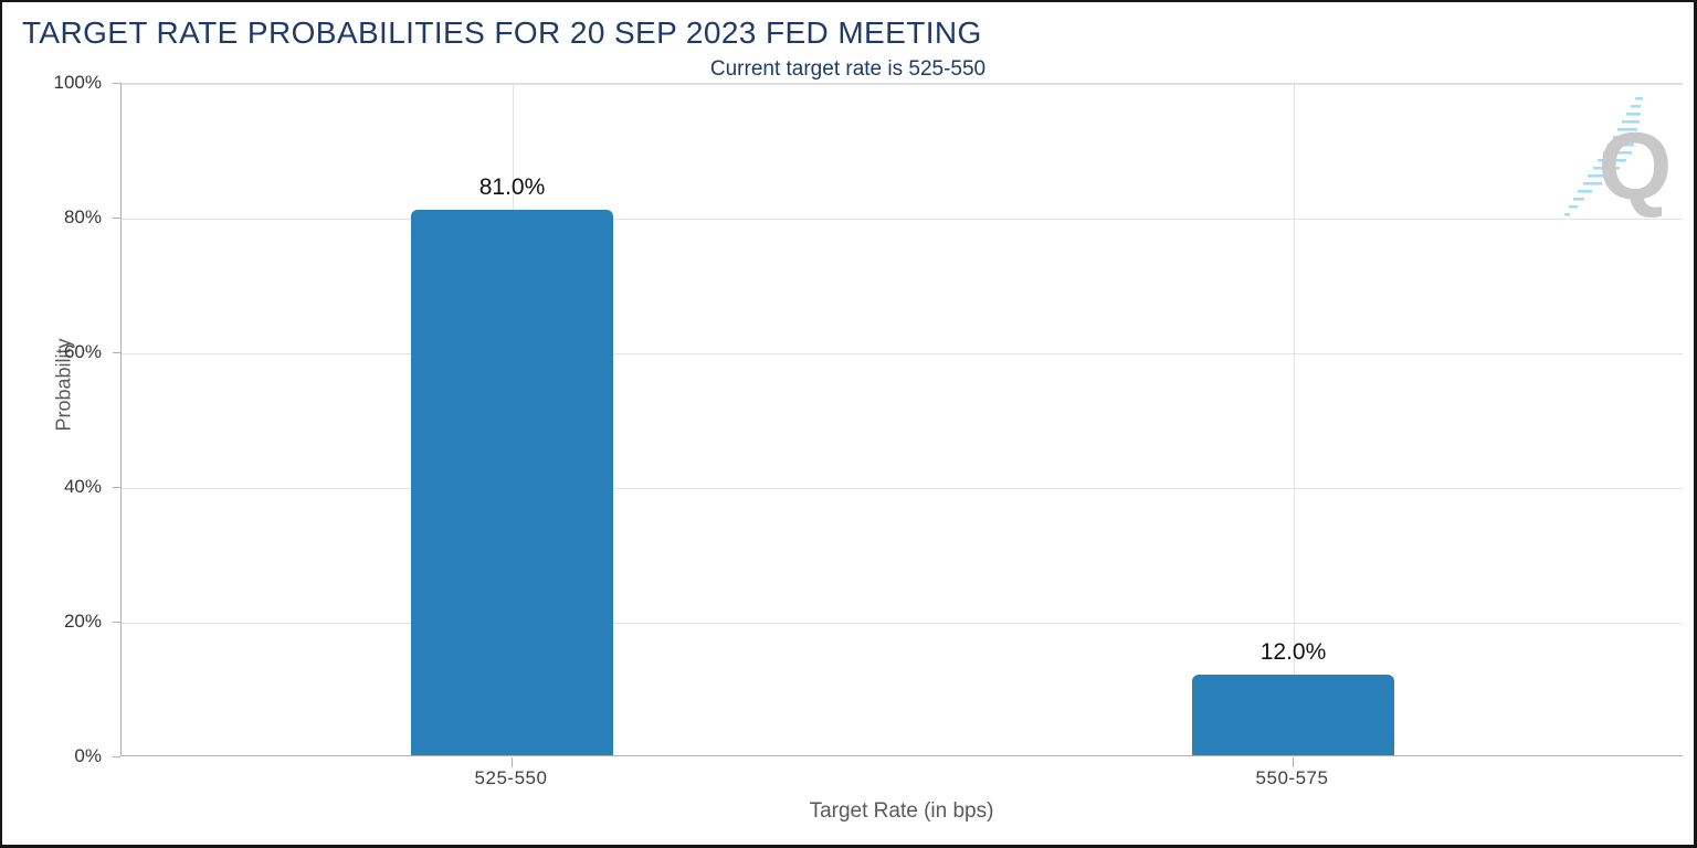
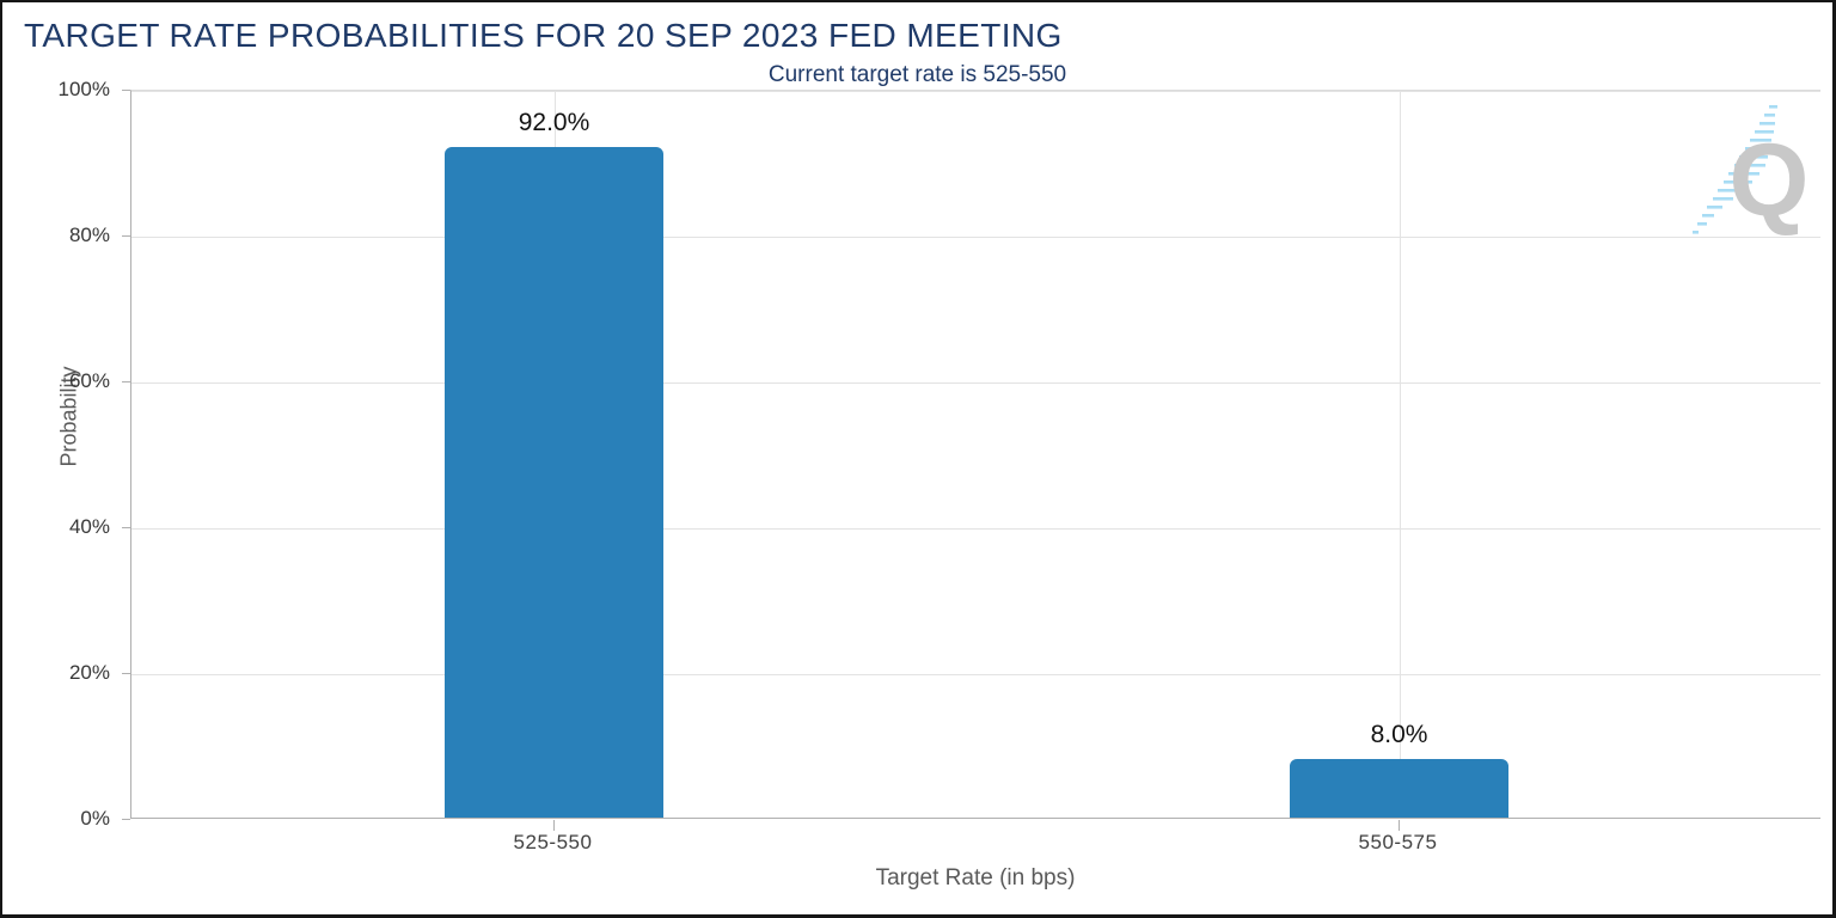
525-550: 81.0% -> 92.0%
550-575: 12.0% -> 8.0%
